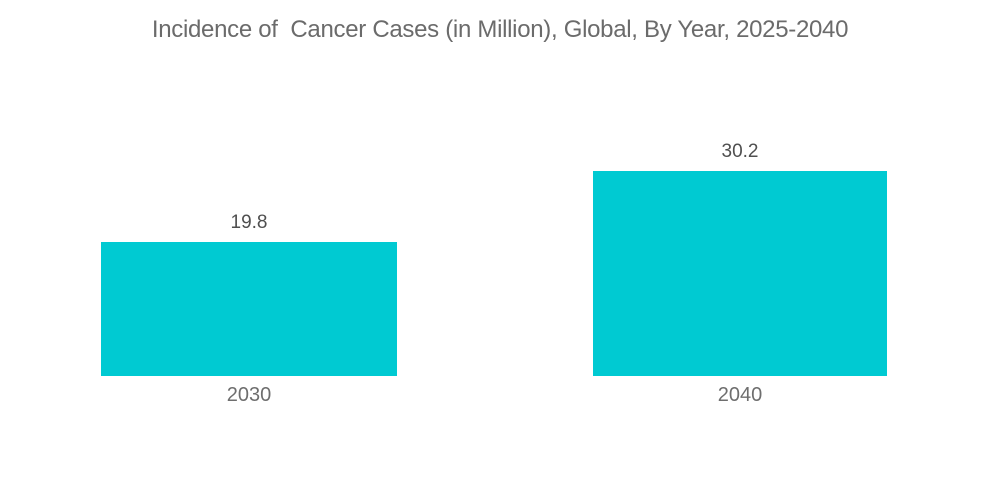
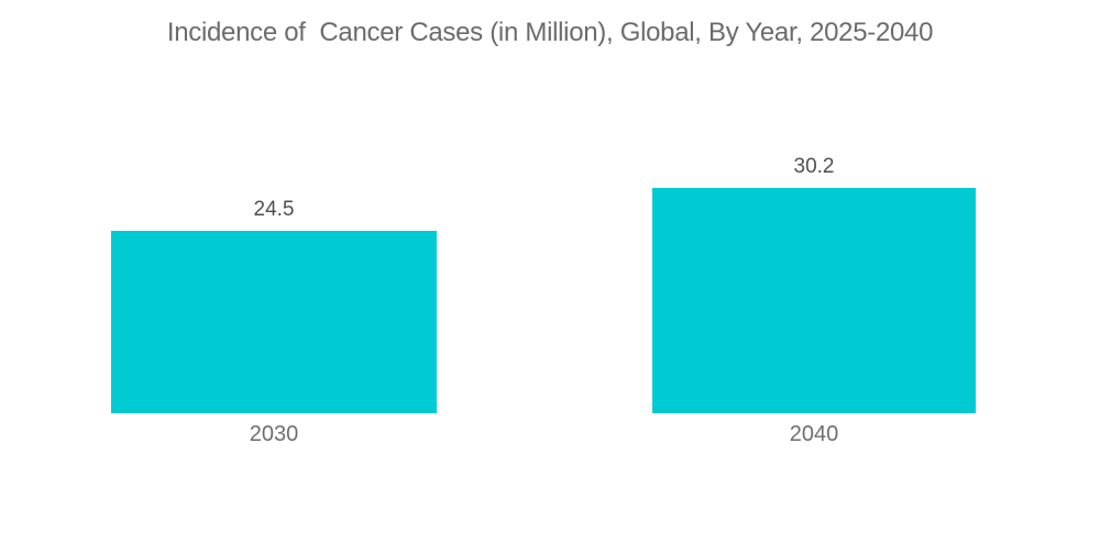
2030: 19.8 -> 24.5
